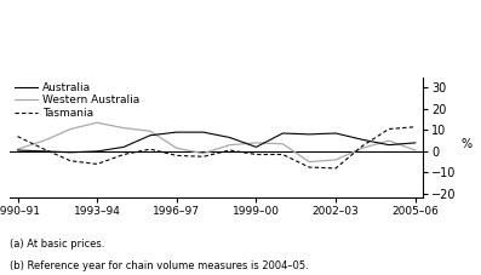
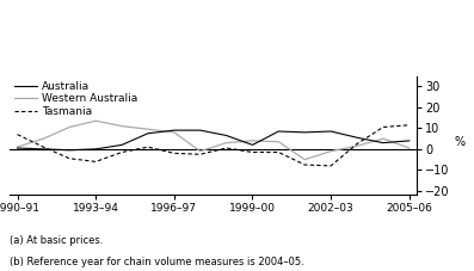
Western Australia/1996–97: 2 -> 8
Western Australia/2002–03: -4 -> -1
